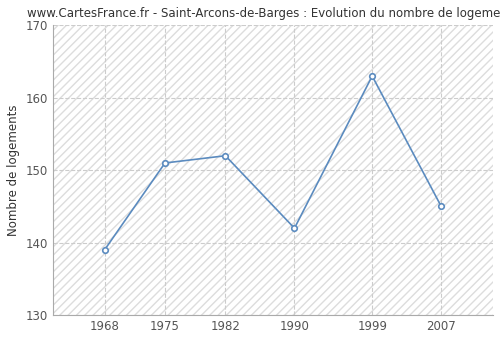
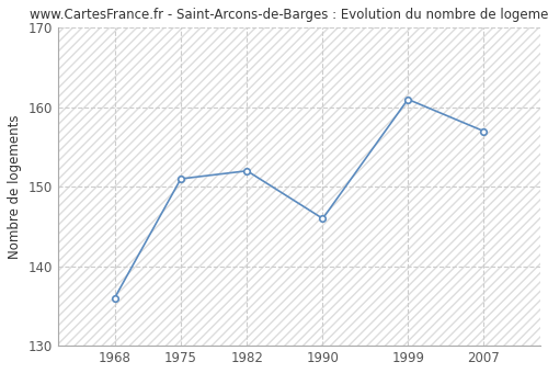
1968: 139 -> 136
1990: 142 -> 146
1999: 163 -> 161
2007: 145 -> 157
